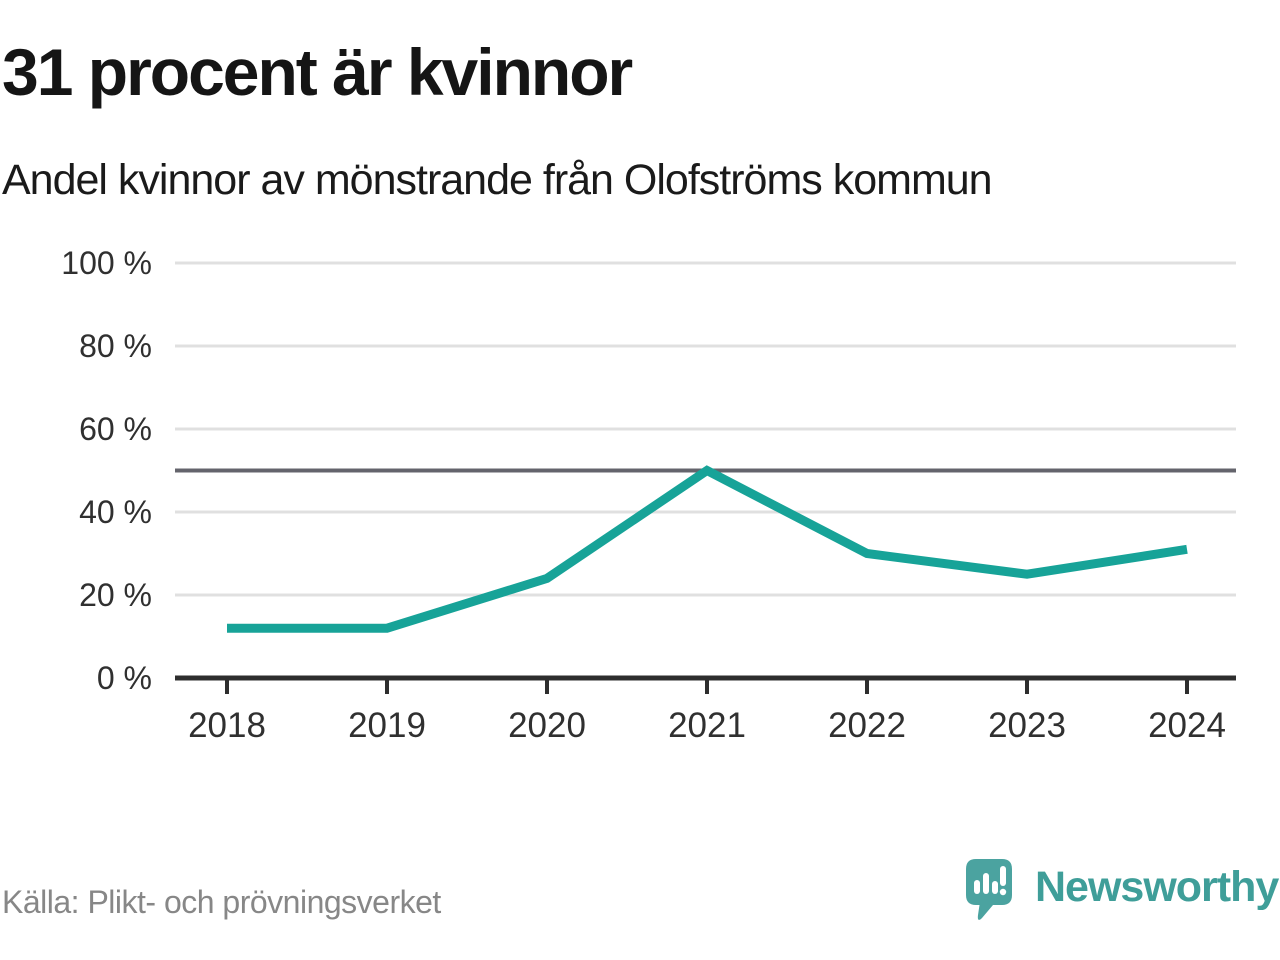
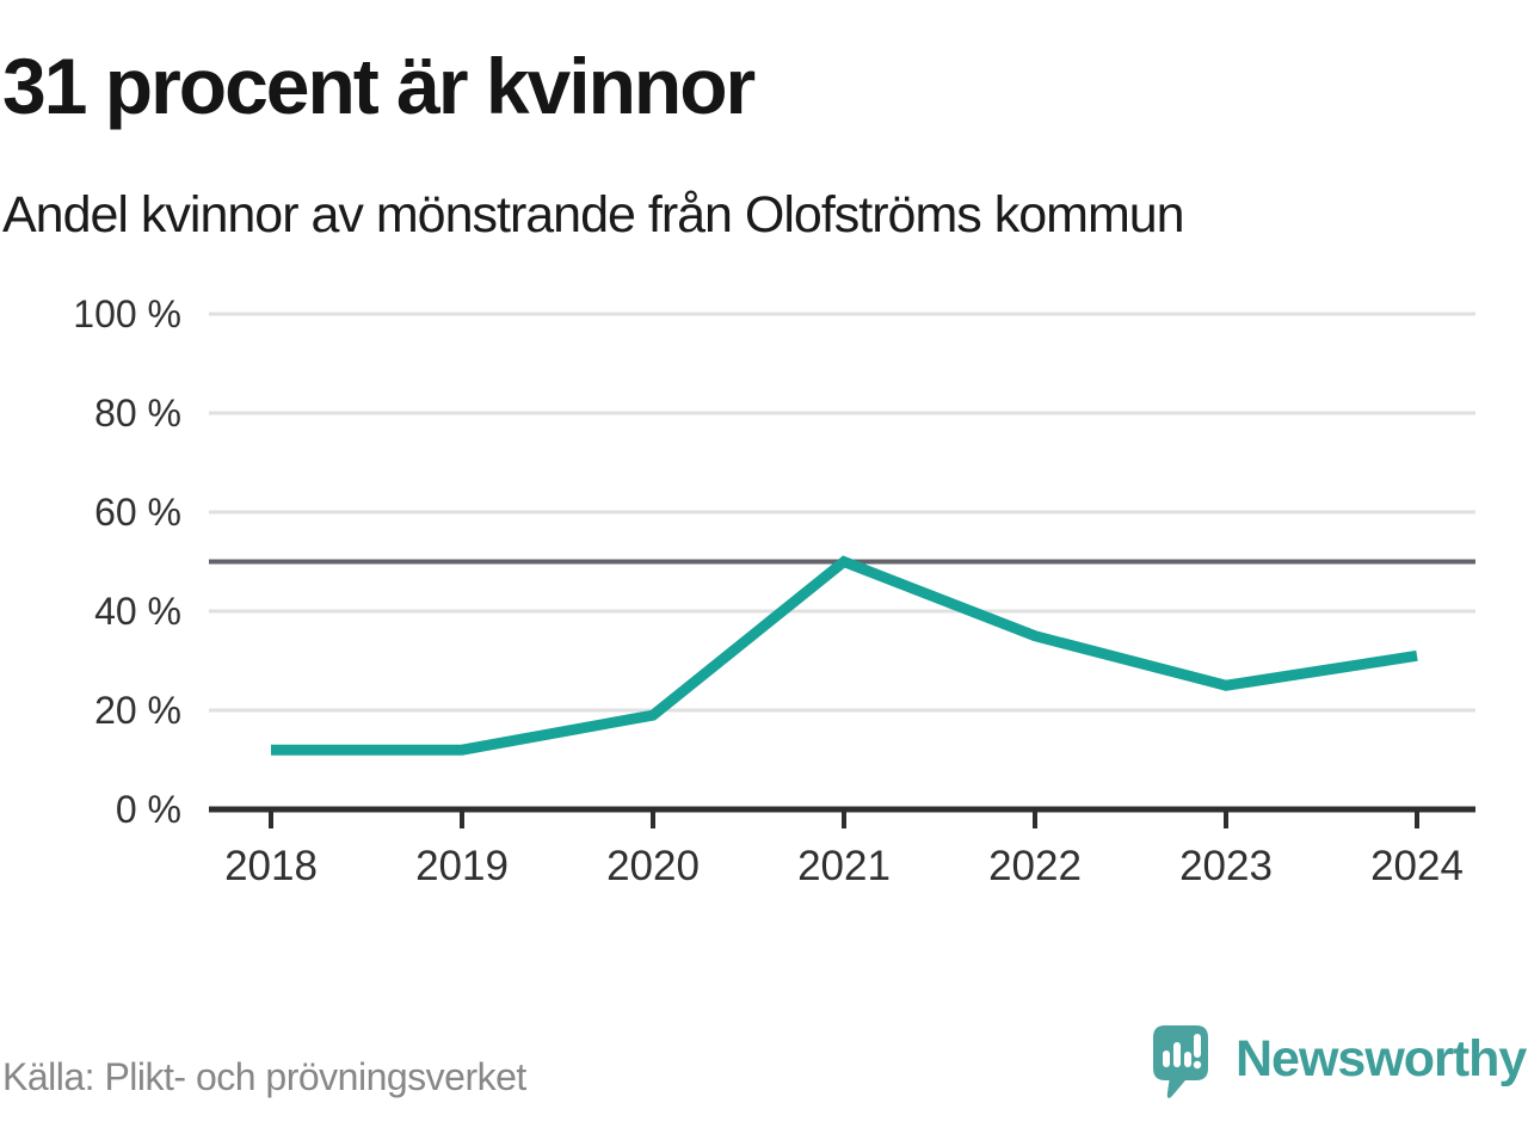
2020: 24% -> 19%
2022: 30% -> 35%
